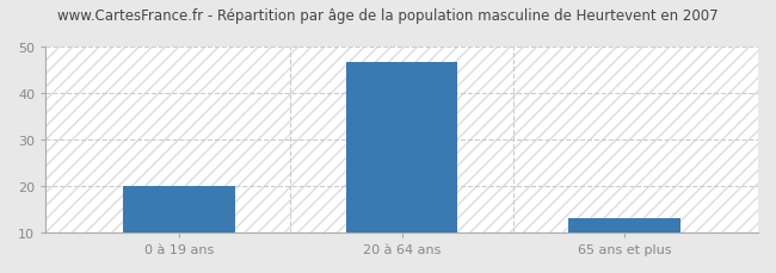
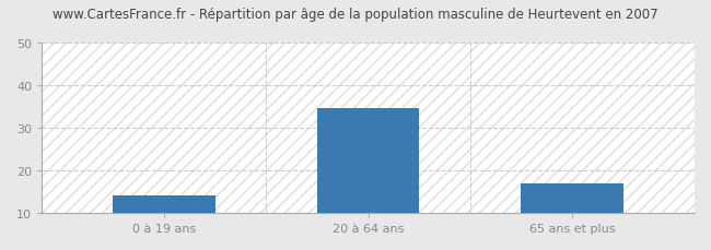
0 à 19 ans: 20.0 -> 14.0
20 à 64 ans: 46.5 -> 34.5
65 ans et plus: 13.0 -> 17.0
